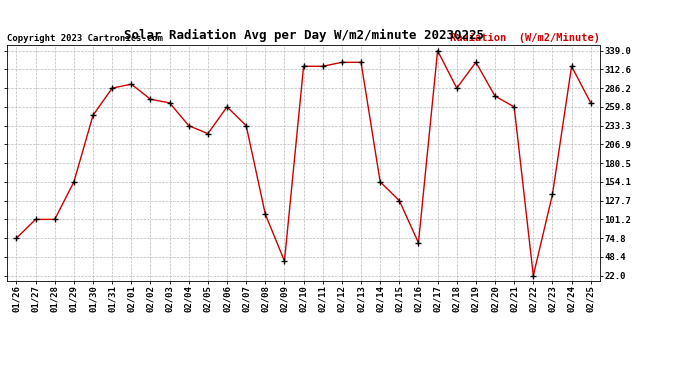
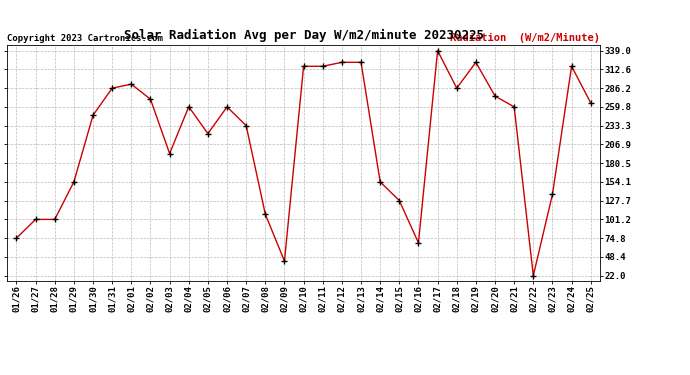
02/03: 265 -> 194
02/04: 233 -> 260
